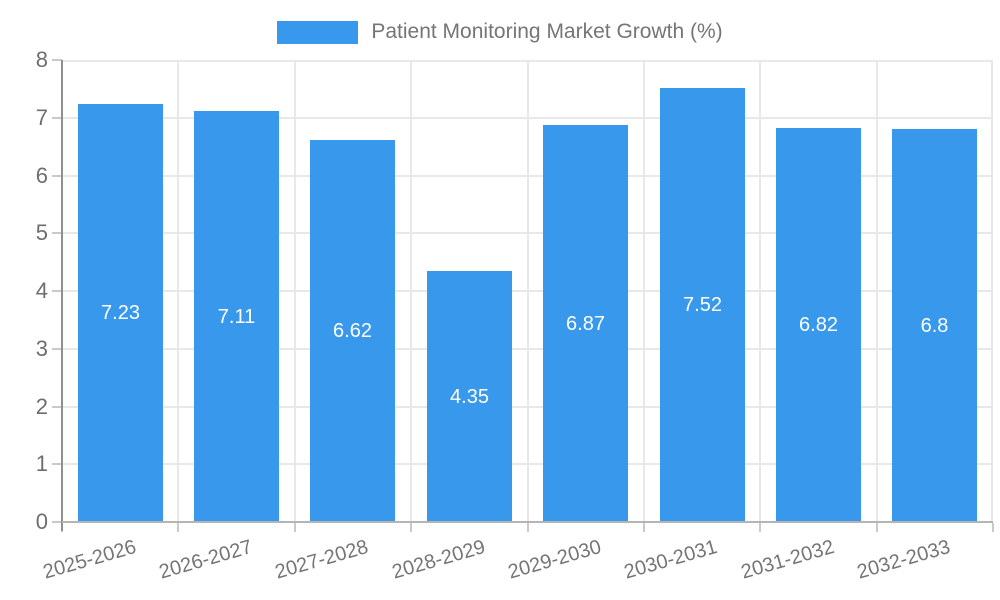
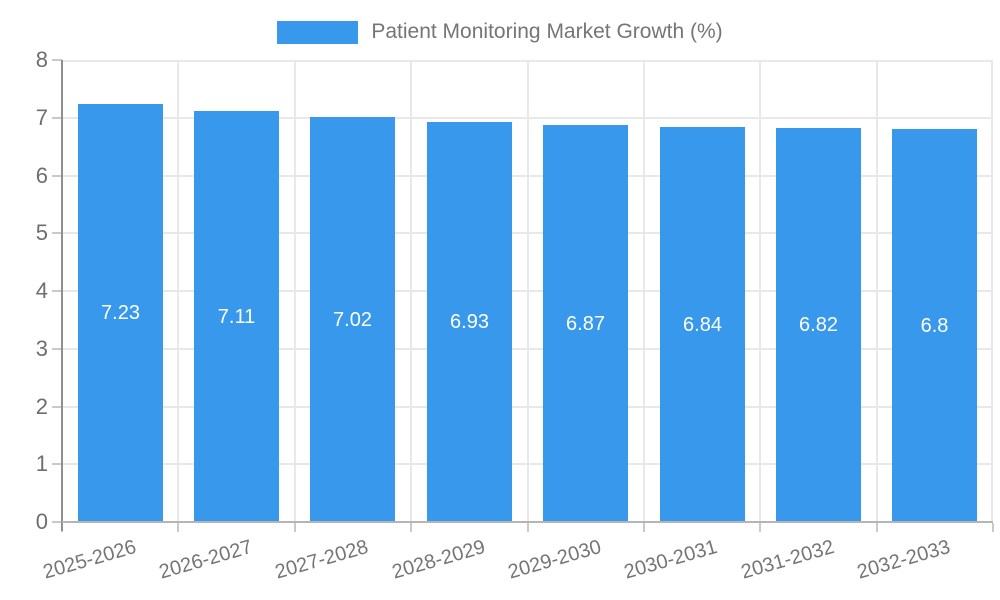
2027-2028: 6.62 -> 7.02
2028-2029: 4.35 -> 6.93
2030-2031: 7.52 -> 6.84
